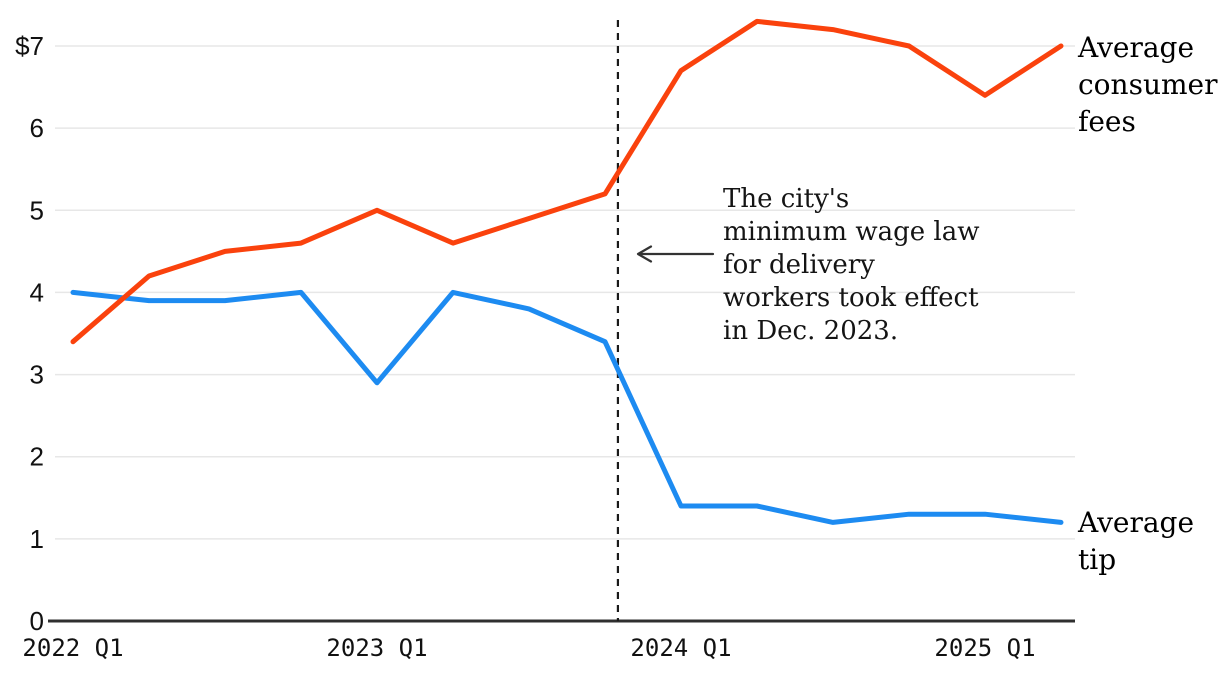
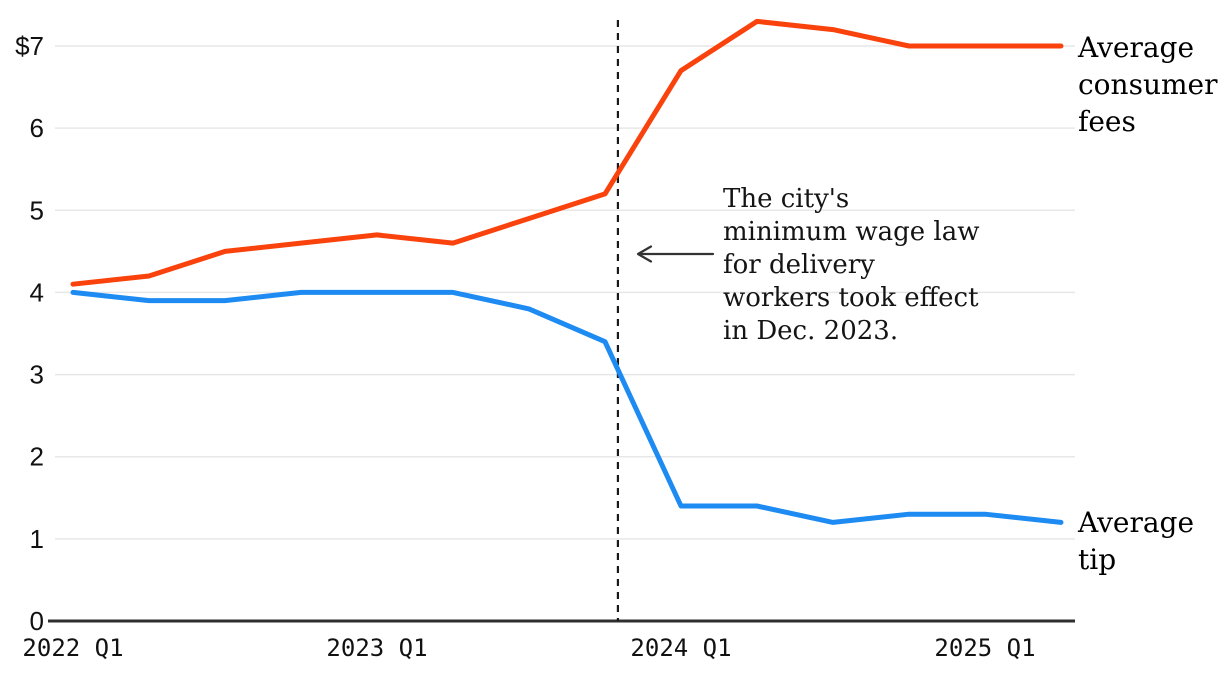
Average consumer fees/2022 Q1: $3.4 -> $4.1
Average consumer fees/2023 Q1: $5.0 -> $4.7
Average tip/2023 Q1: $2.9 -> $4.0
Average consumer fees/2025 Q1: $6.4 -> $7.0
